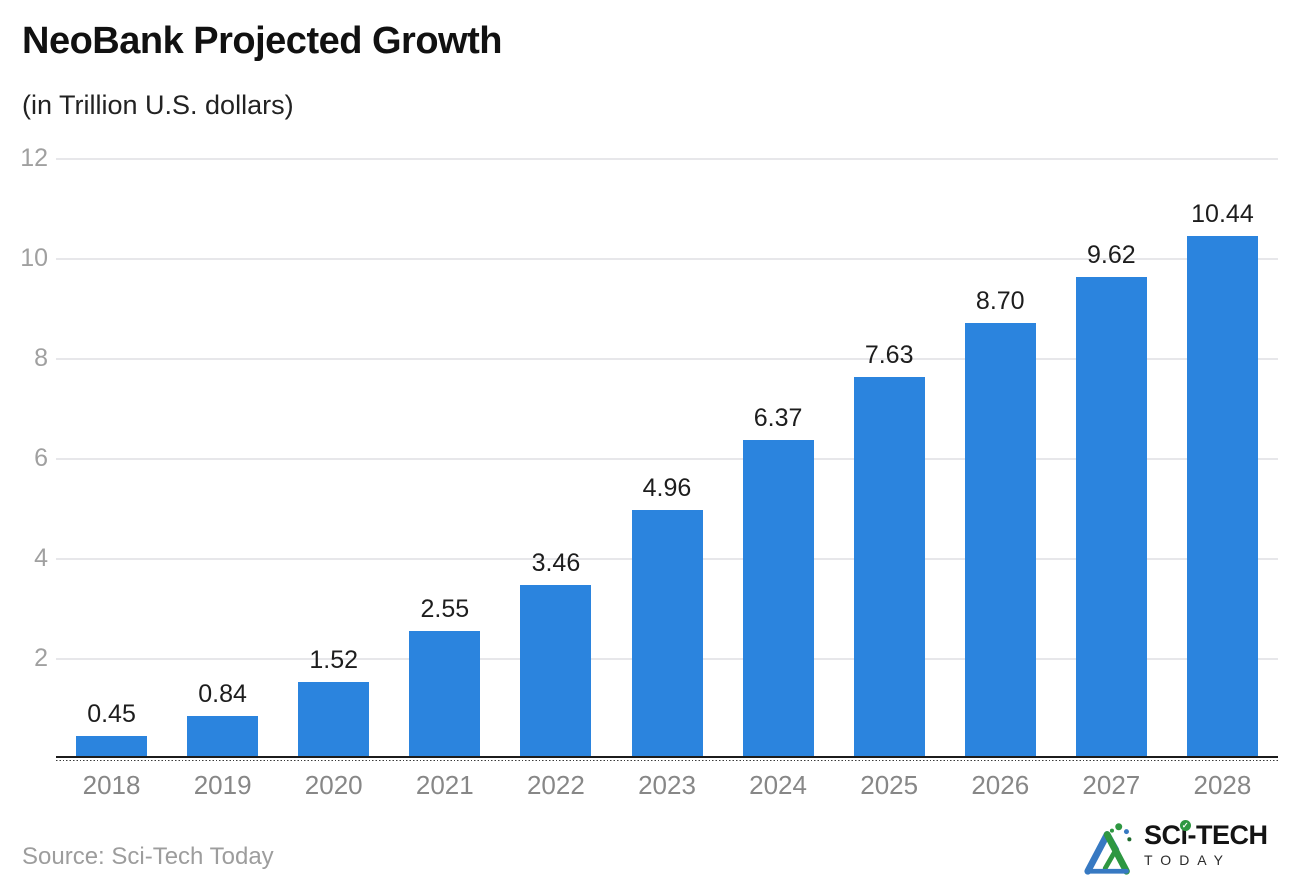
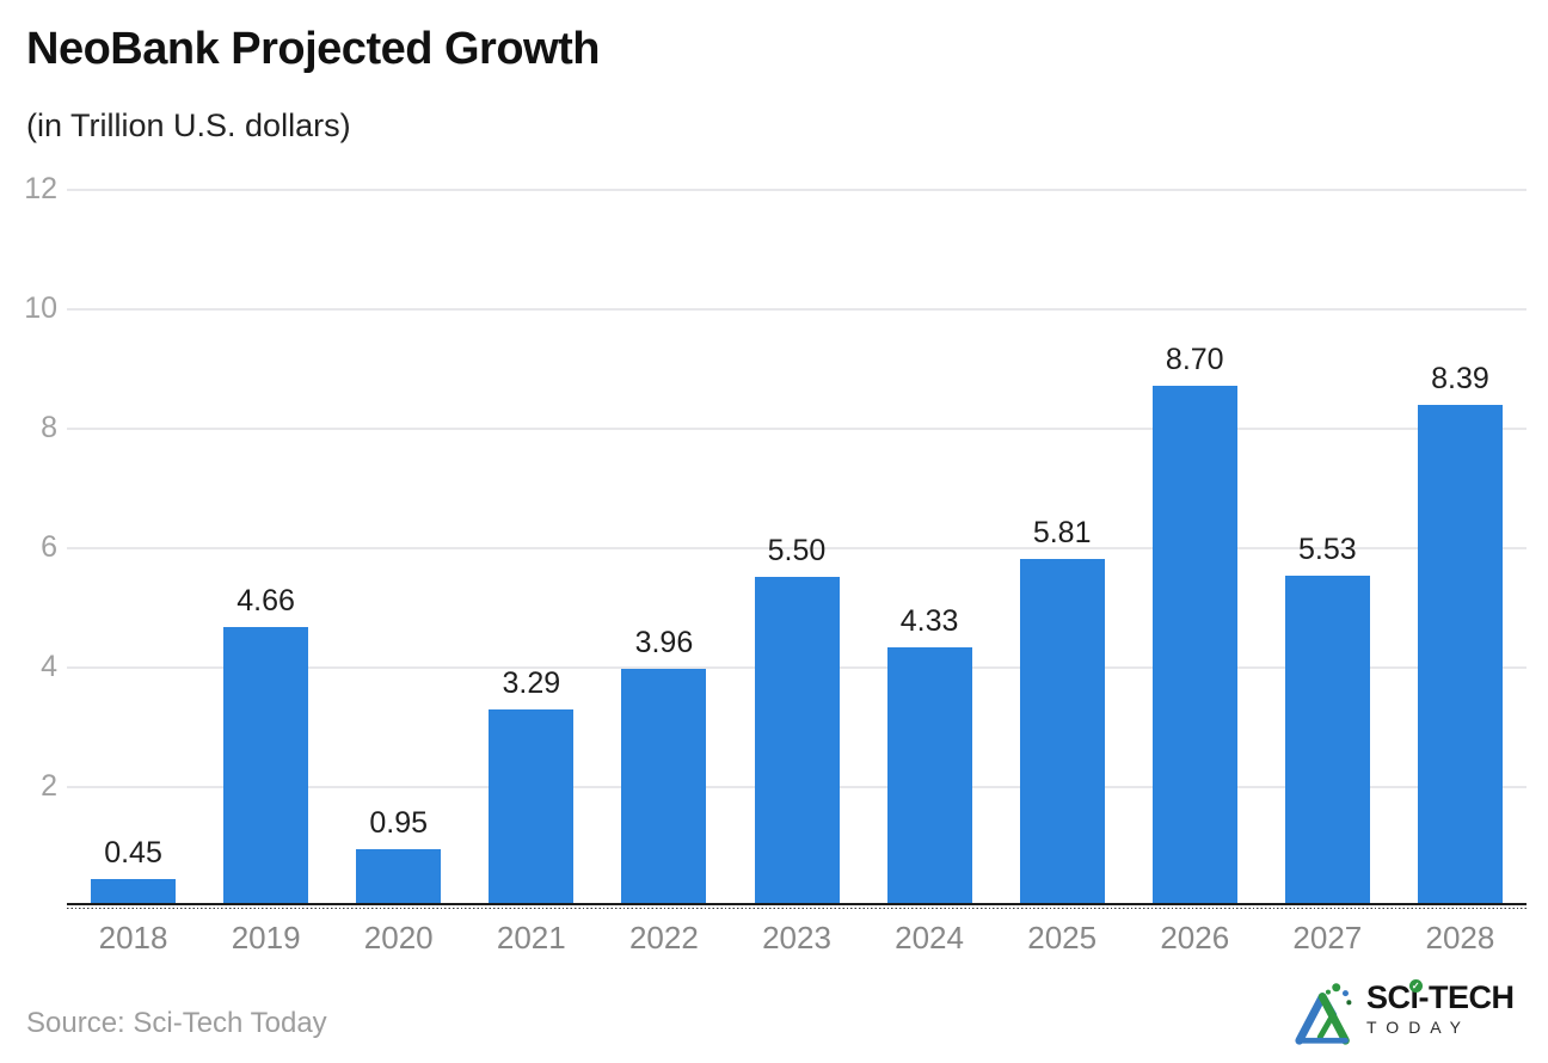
2019: 0.84 -> 4.66
2020: 1.52 -> 0.95
2021: 2.55 -> 3.29
2022: 3.46 -> 3.96
2023: 4.96 -> 5.50
2024: 6.37 -> 4.33
2025: 7.63 -> 5.81
2027: 9.62 -> 5.53
2028: 10.44 -> 8.39
